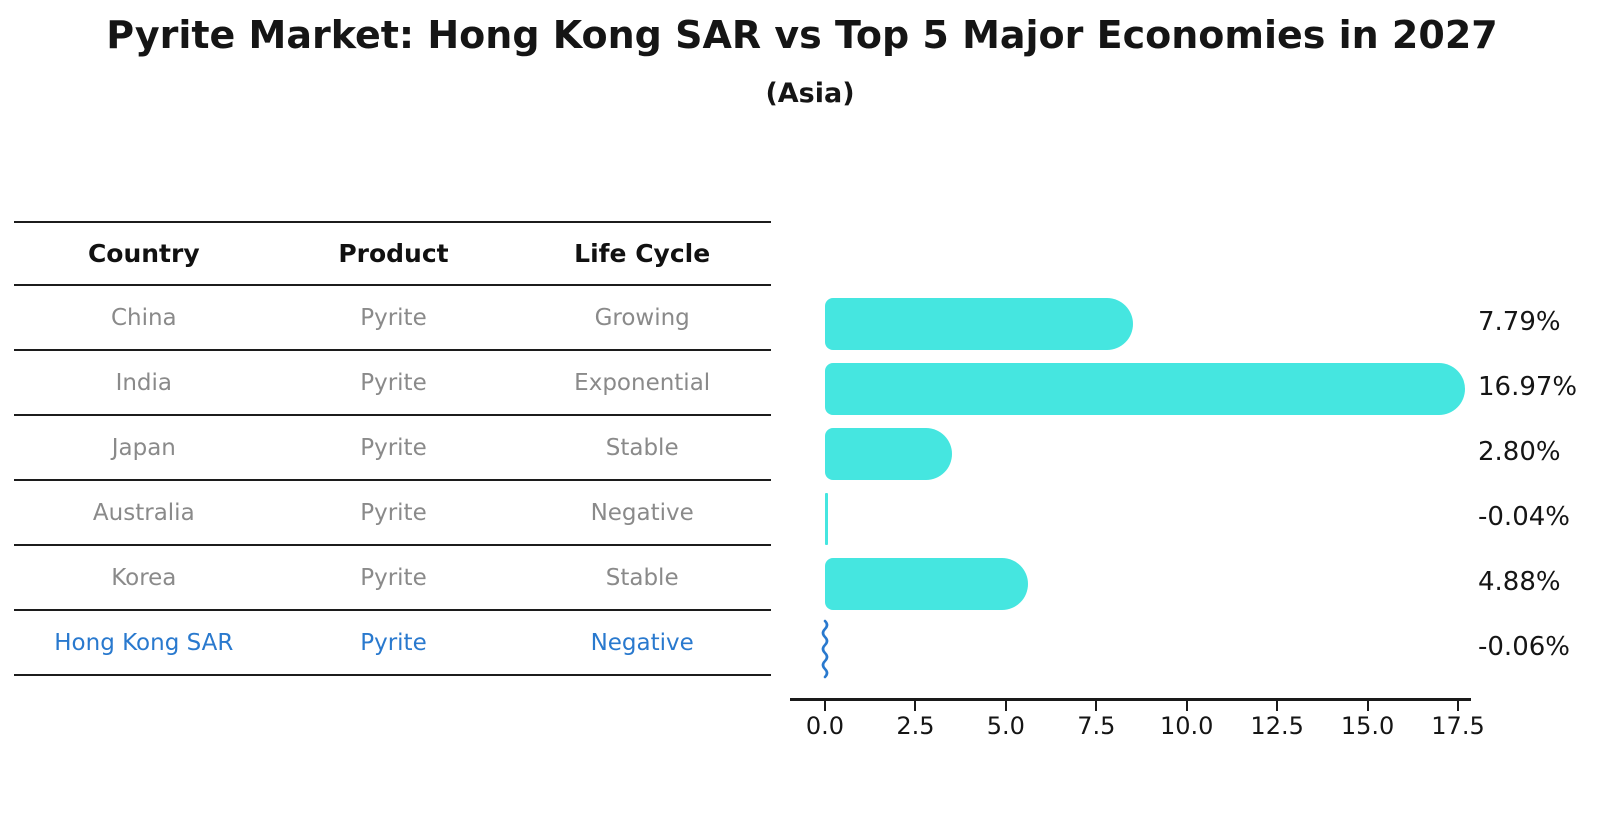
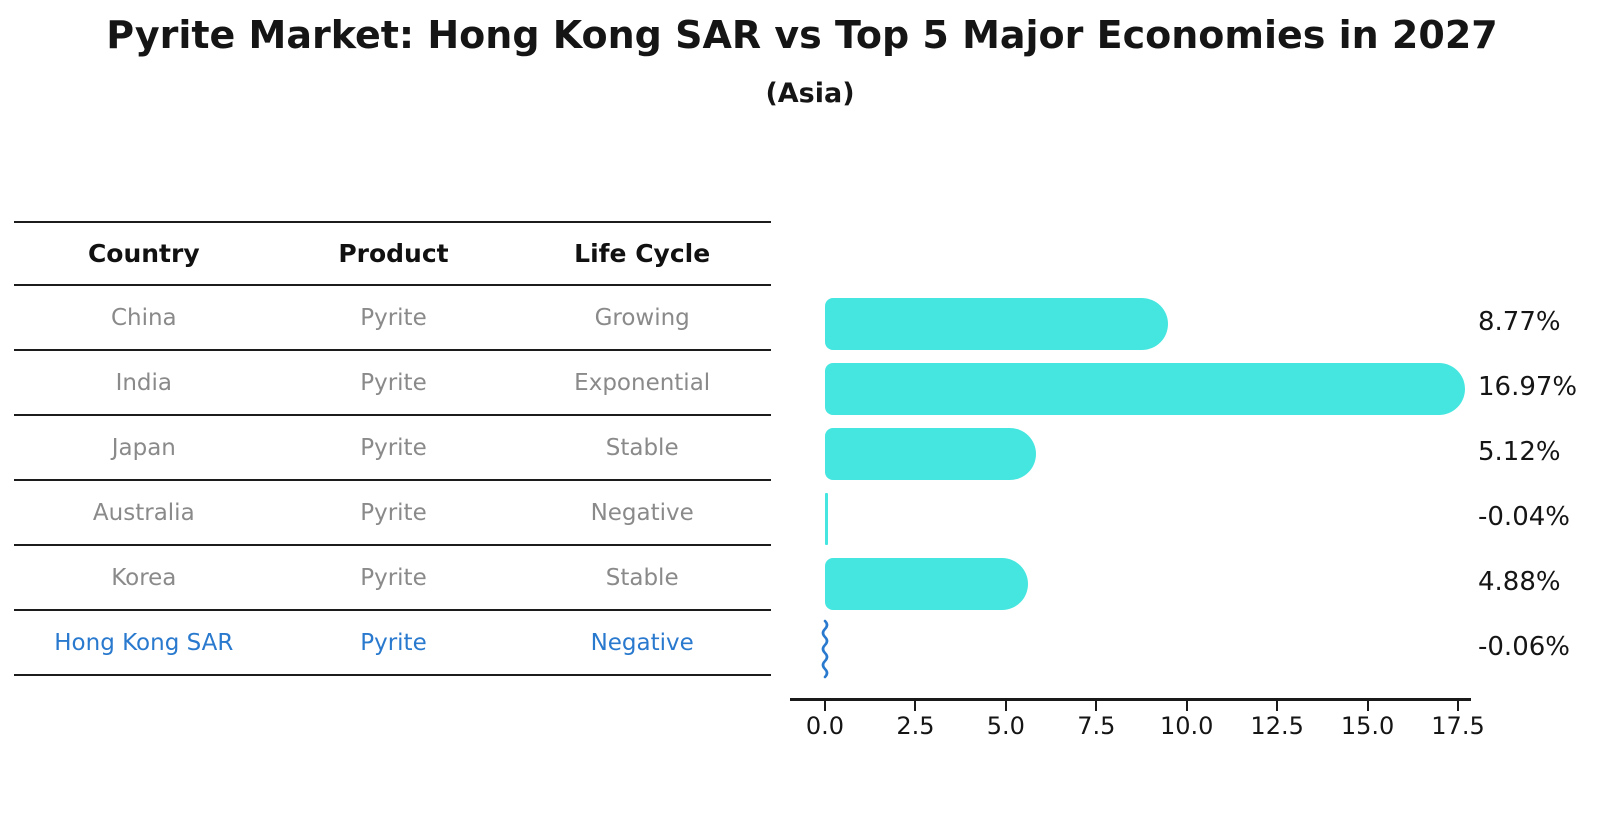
China: 7.79% -> 8.77%
Japan: 2.80% -> 5.12%
